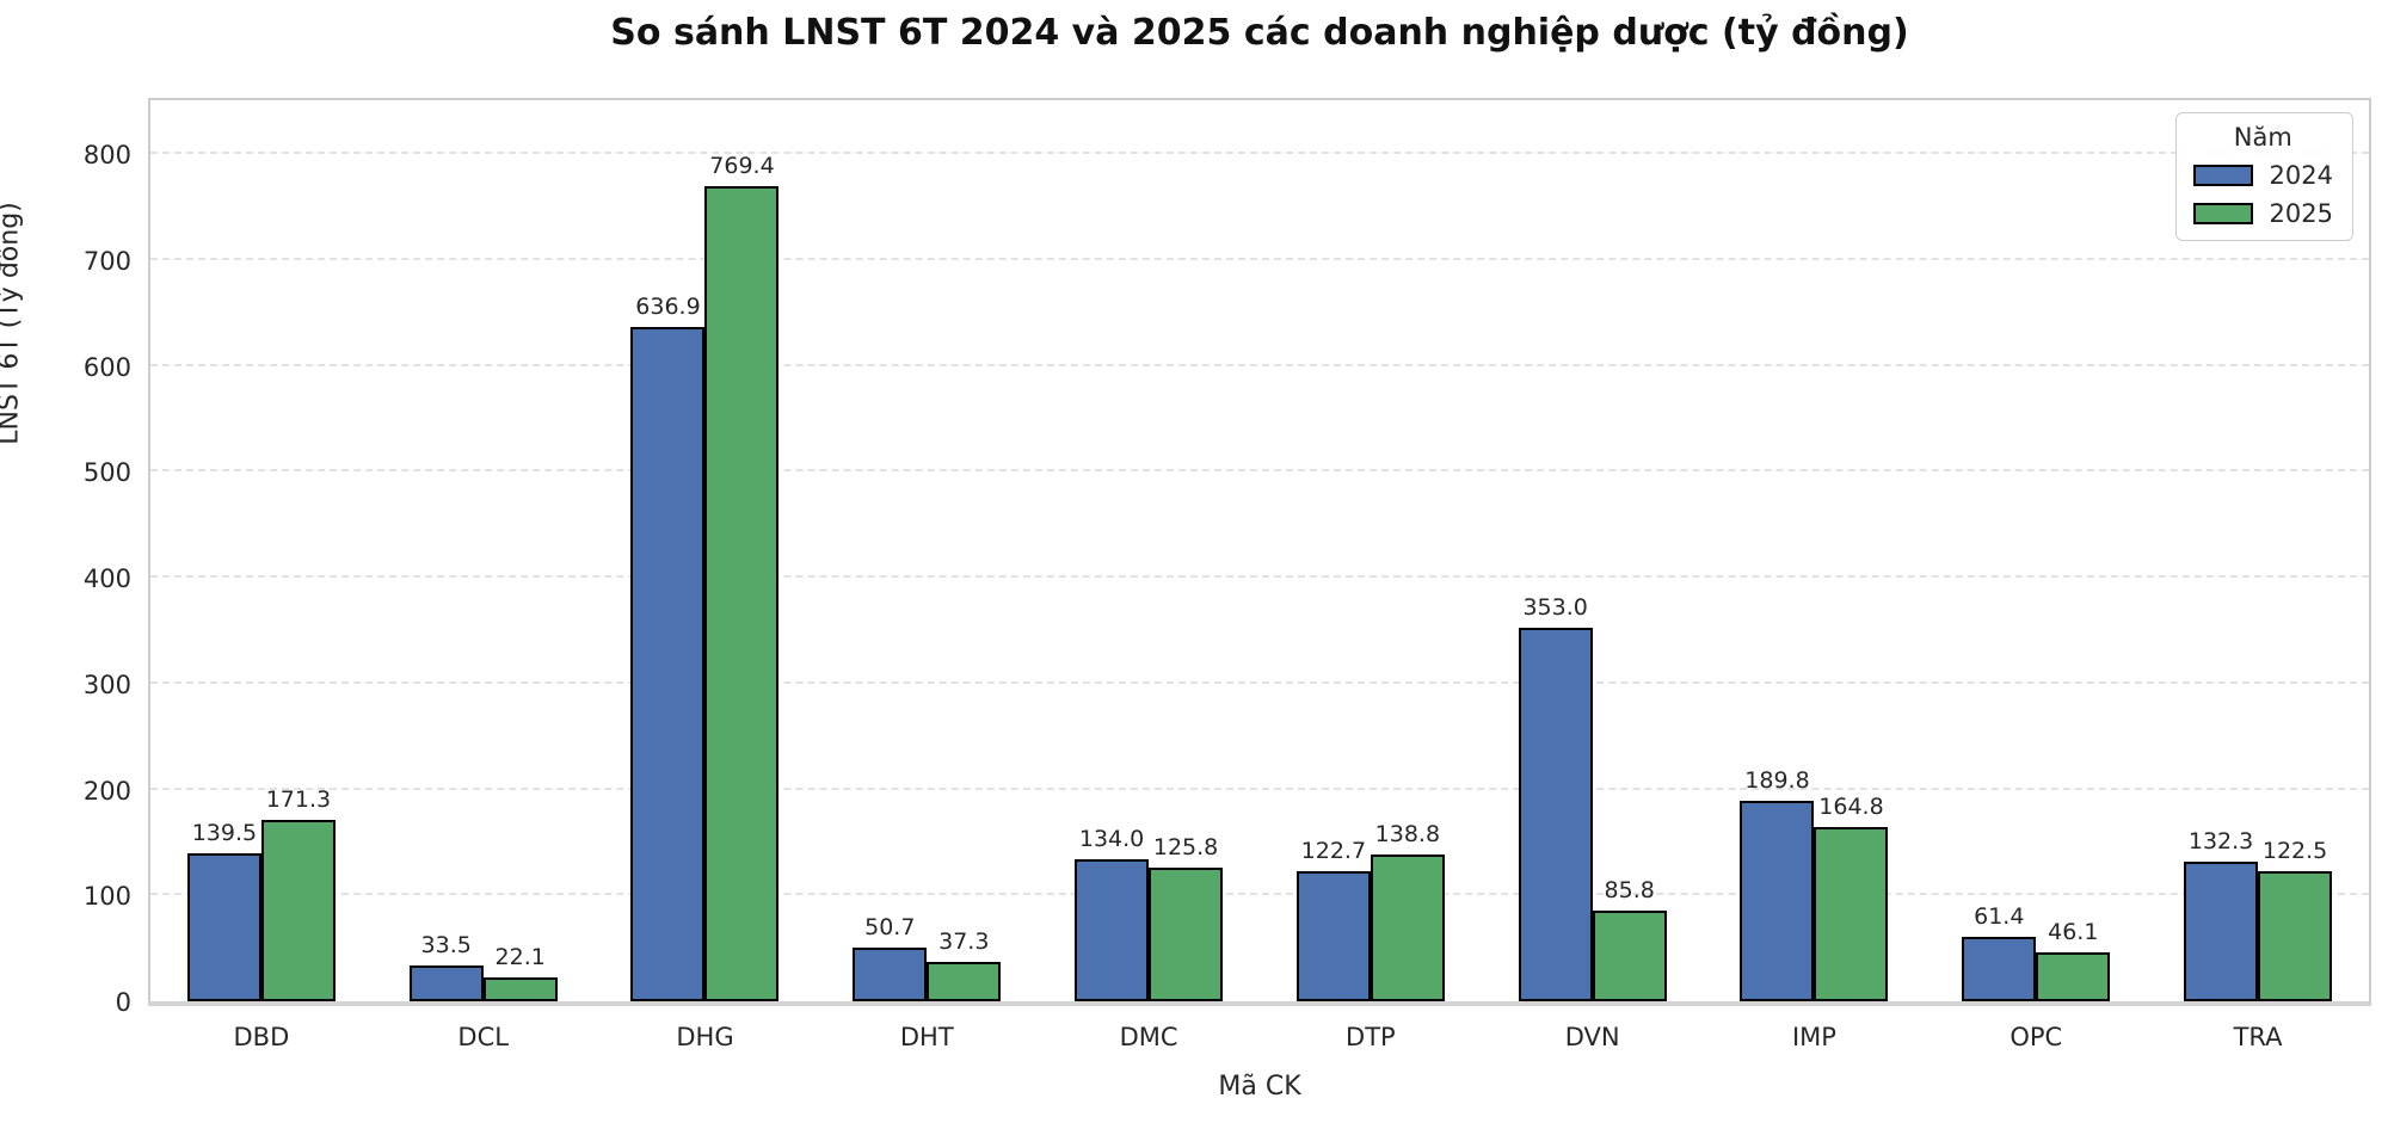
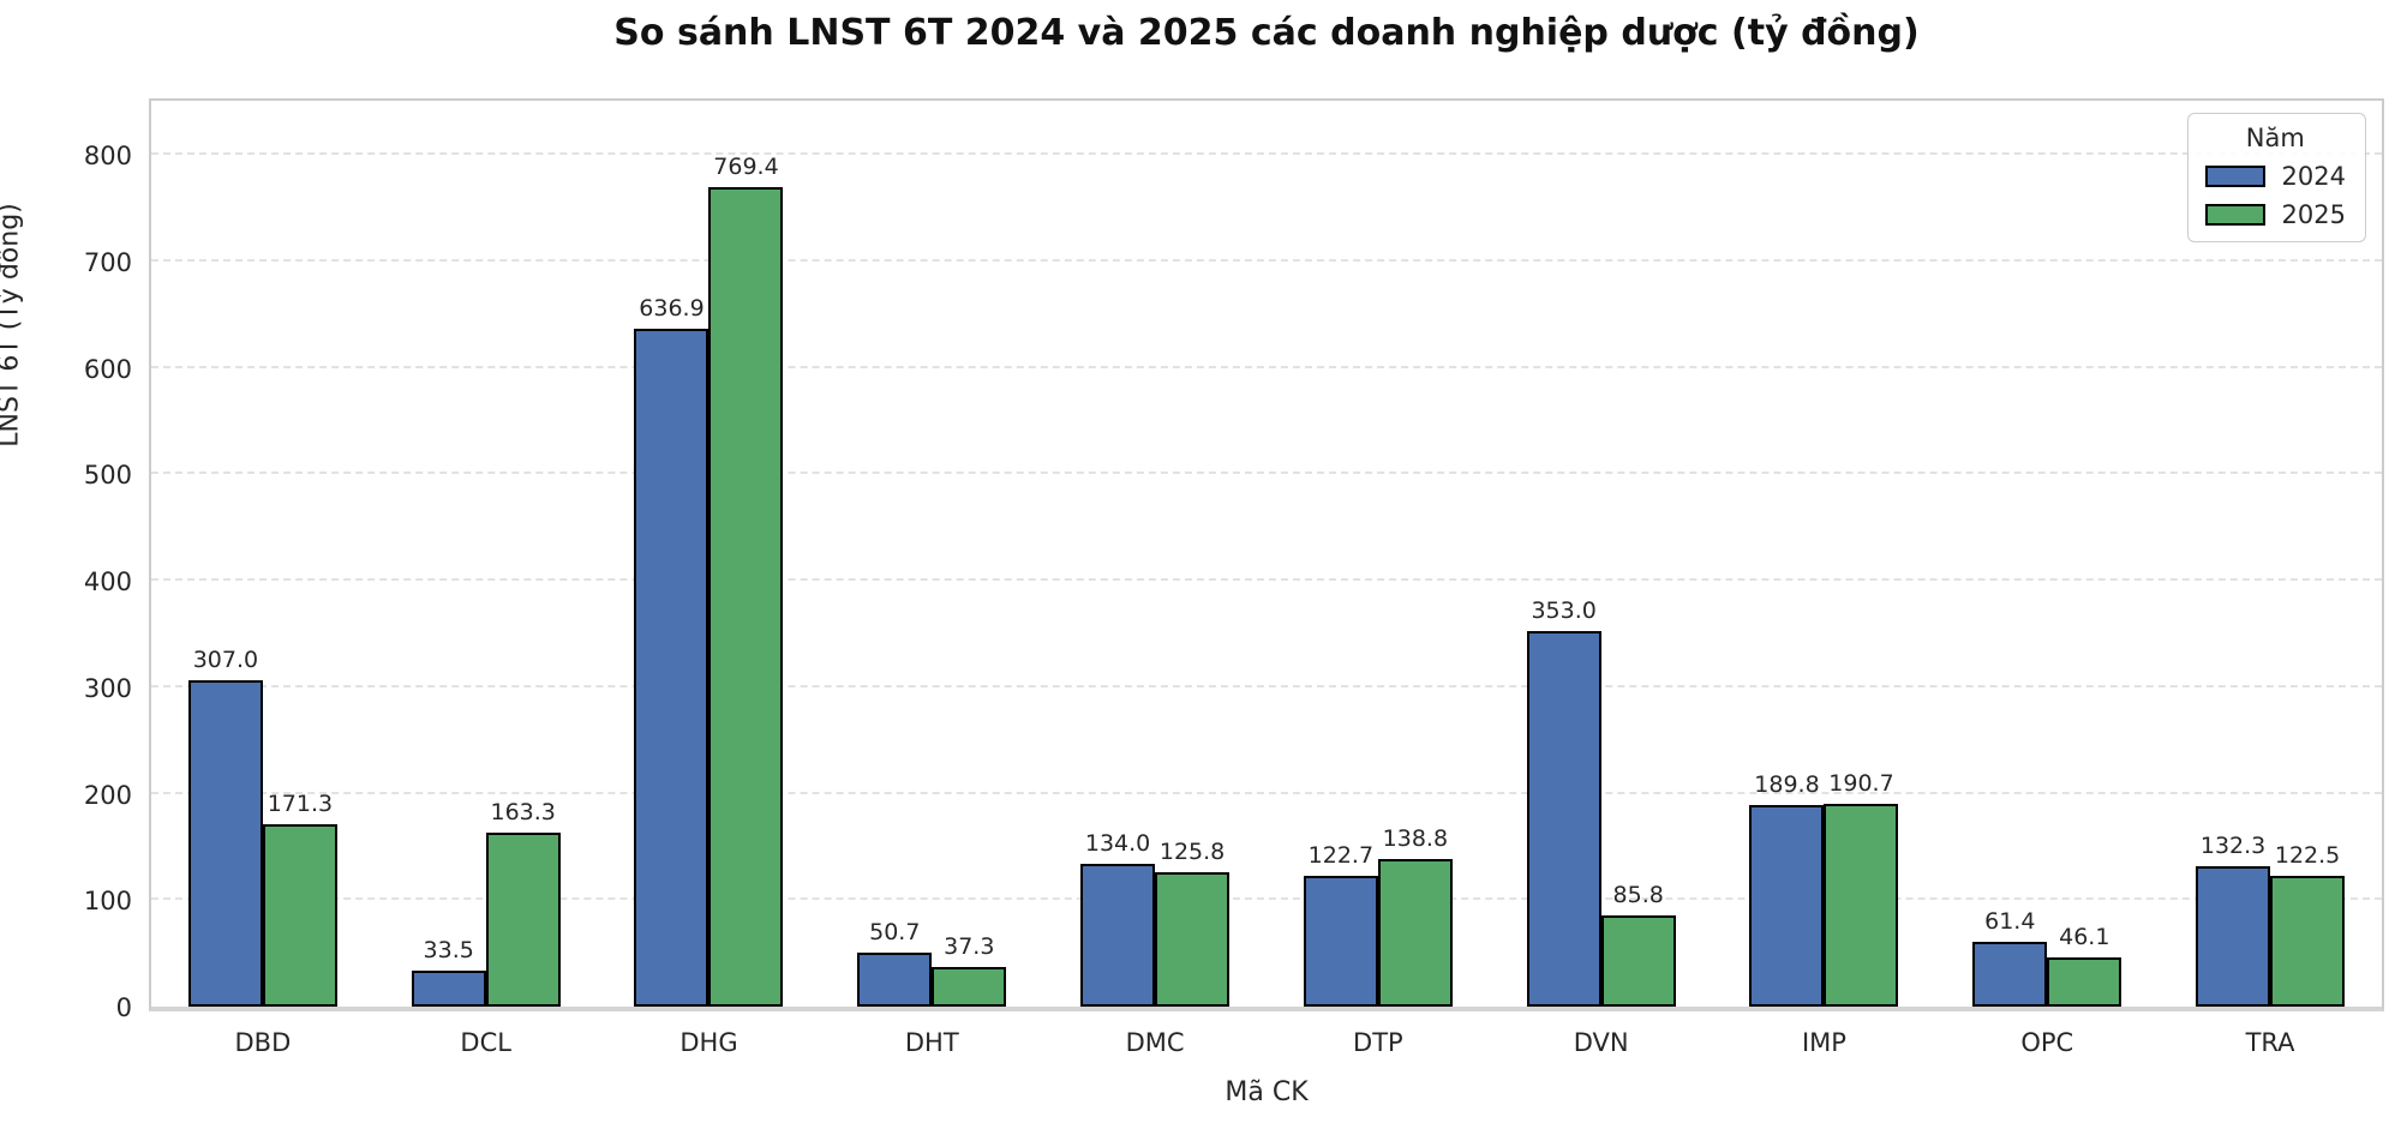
2024/DBD: 139.5 -> 307.0
2025/DCL: 22.1 -> 163.3
2025/IMP: 164.8 -> 190.7
